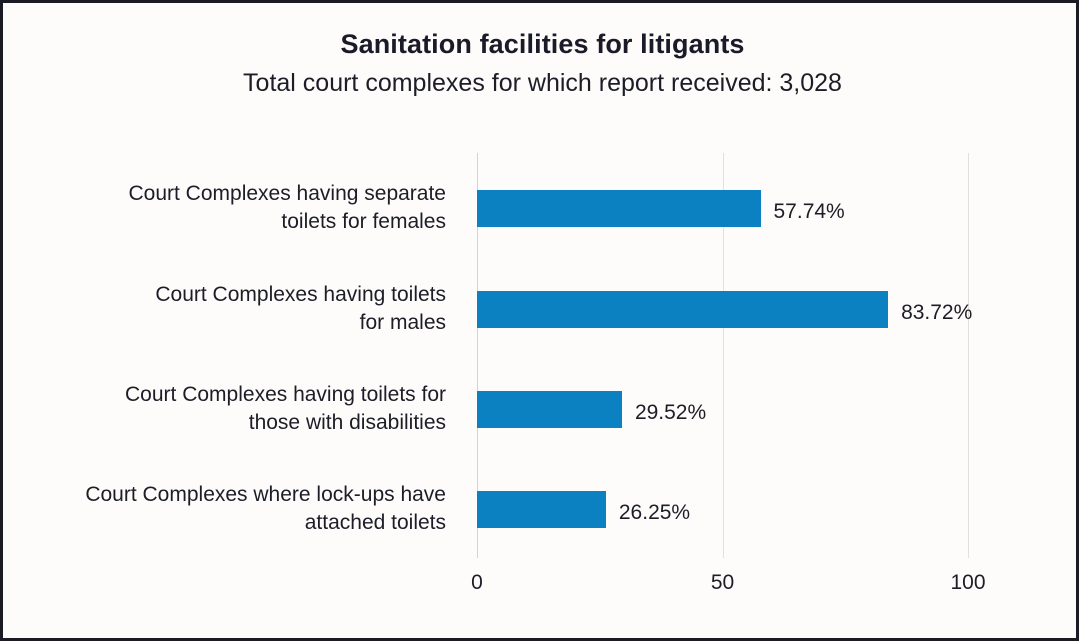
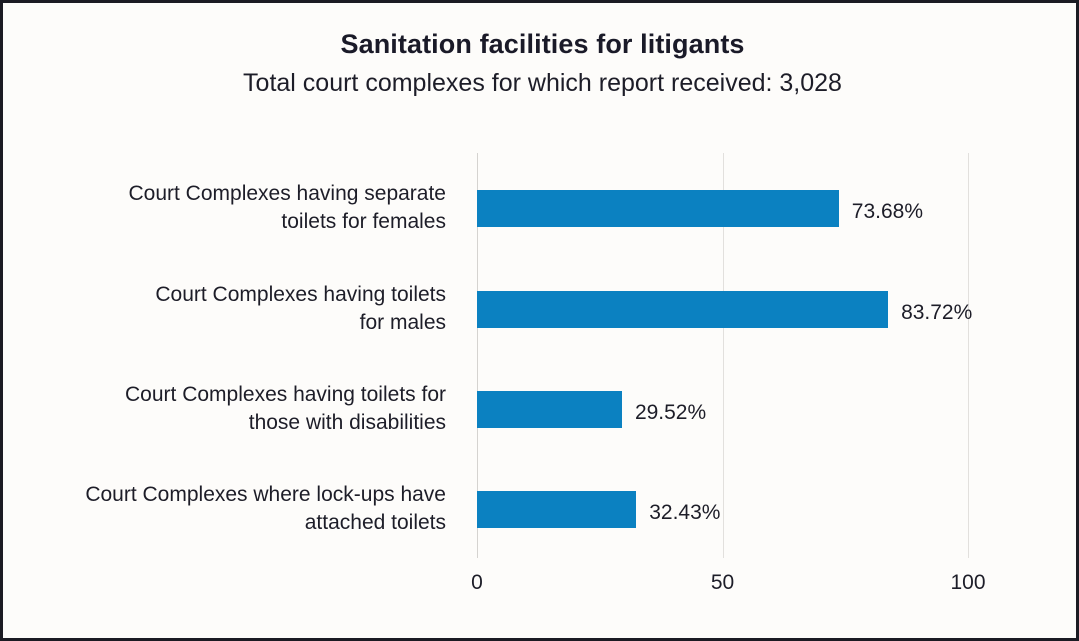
Court Complexes having separate toilets for females: 57.74% -> 73.68%
Court Complexes where lock-ups have attached toilets: 26.25% -> 32.43%
